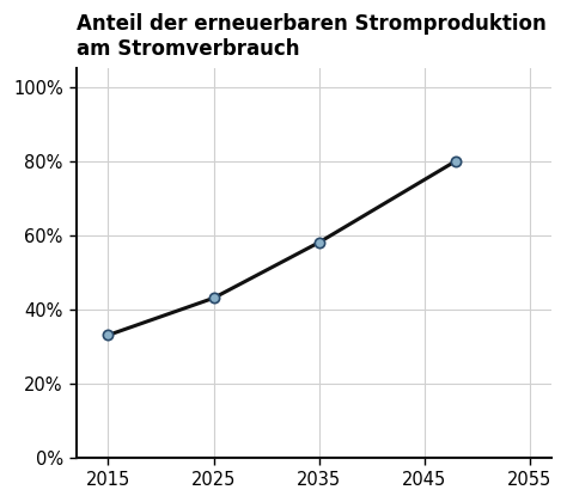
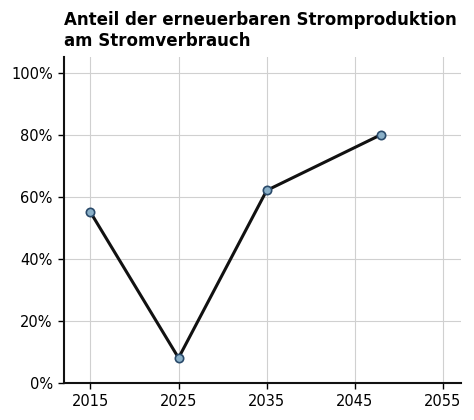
2015: 33% -> 55%
2025: 43% -> 8%
2035: 58% -> 62%
